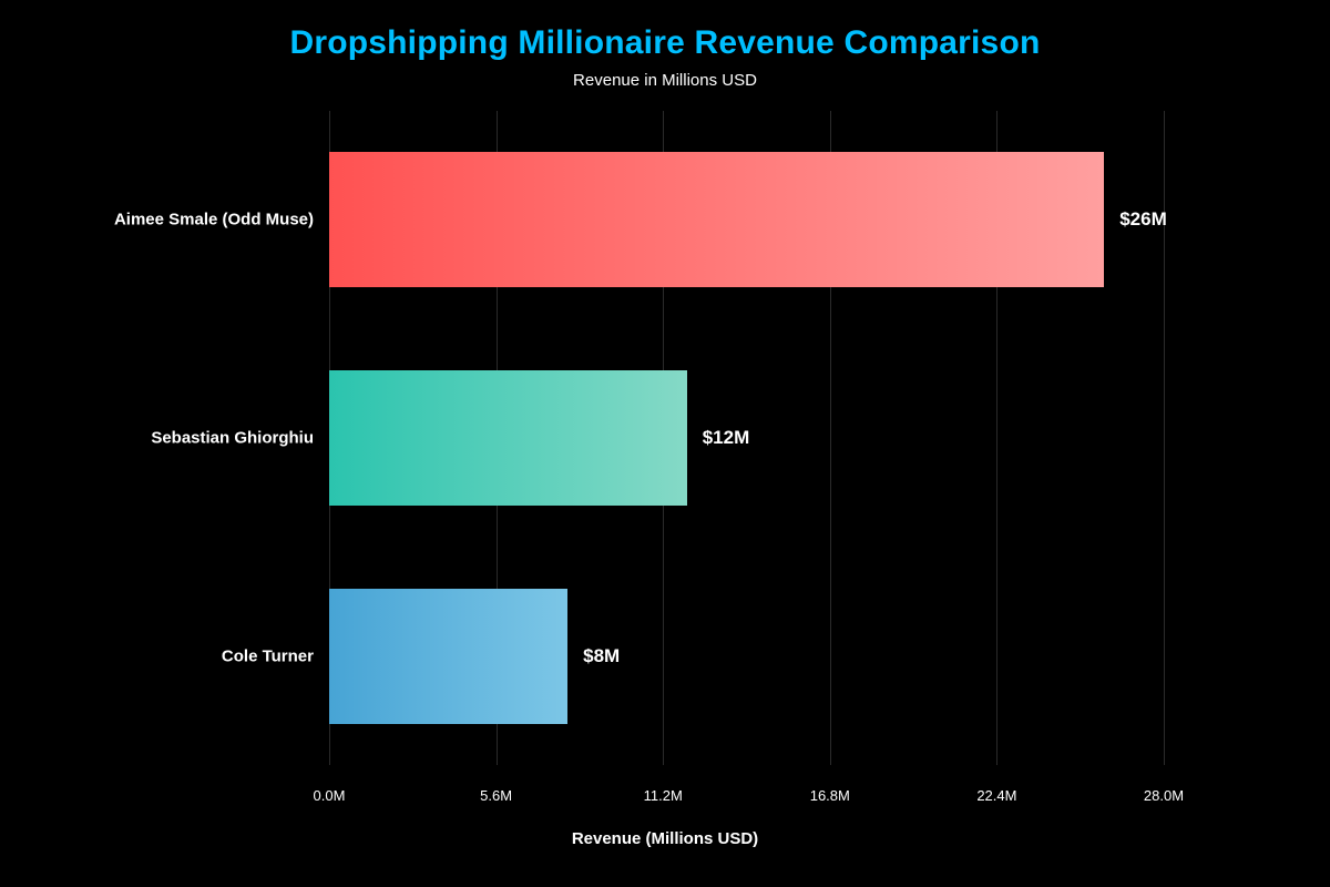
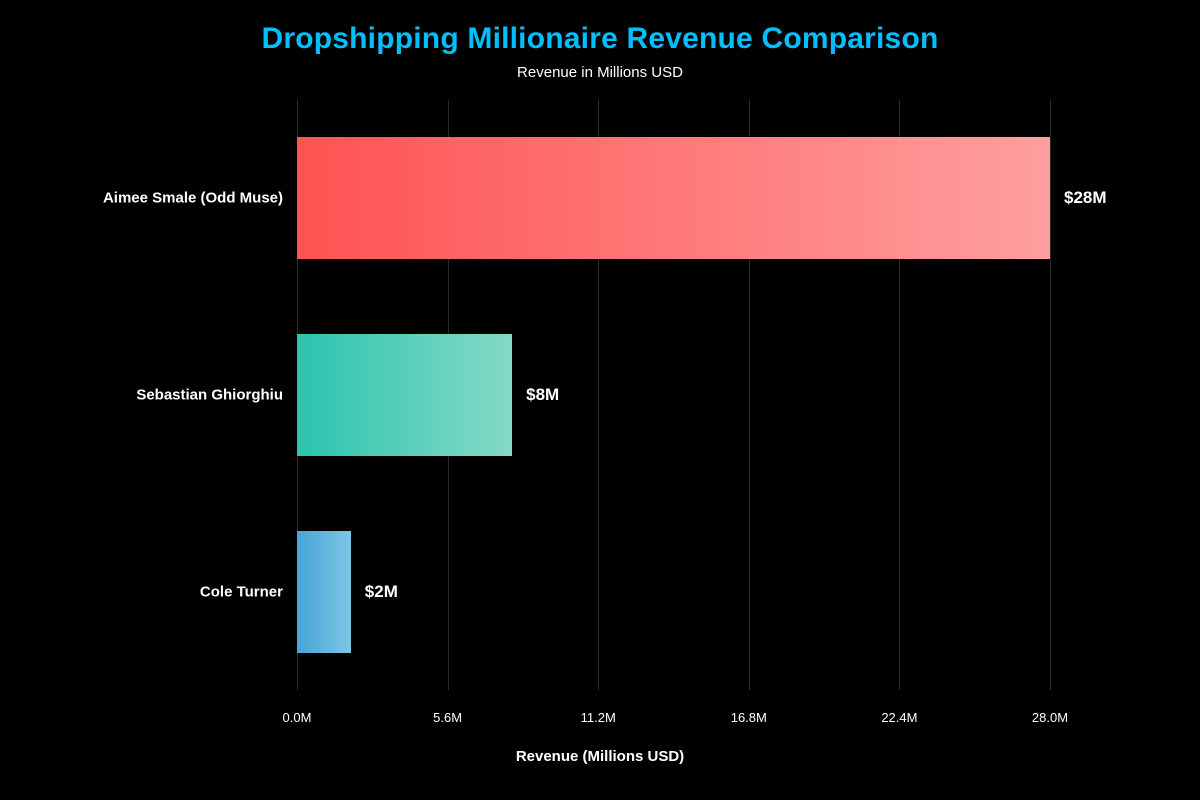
Aimee Smale (Odd Muse): $26M -> $28M
Sebastian Ghiorghiu: $12M -> $8M
Cole Turner: $8M -> $2M
